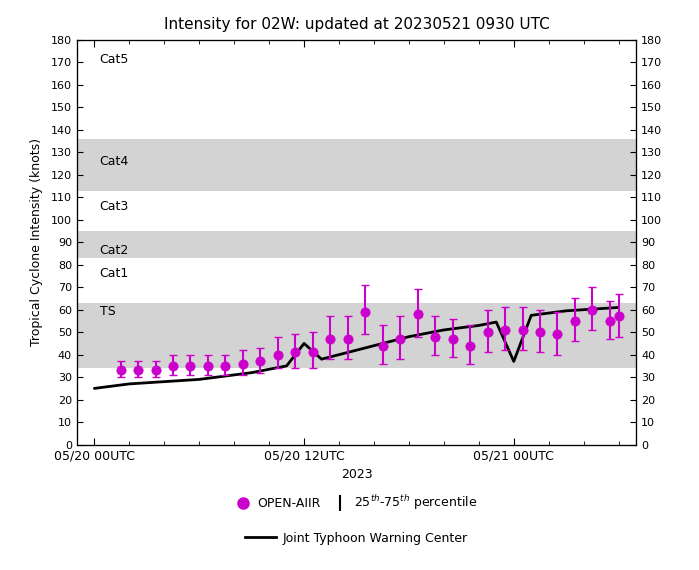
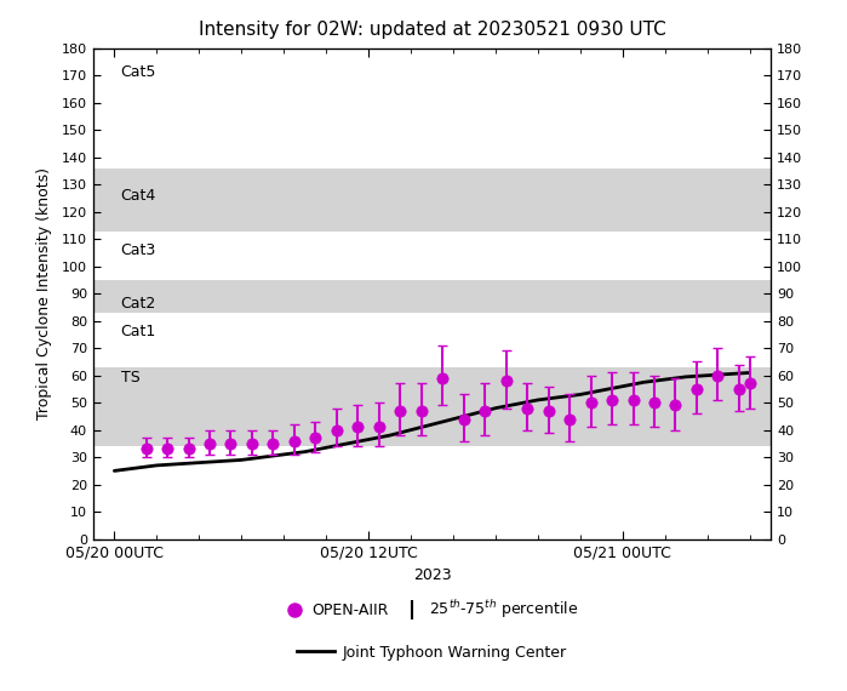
Joint Typhoon Warning Center/05/20 12UTC: 45.0 -> 36.5
Joint Typhoon Warning Center/05/21 00UTC: 37.0 -> 56.0
